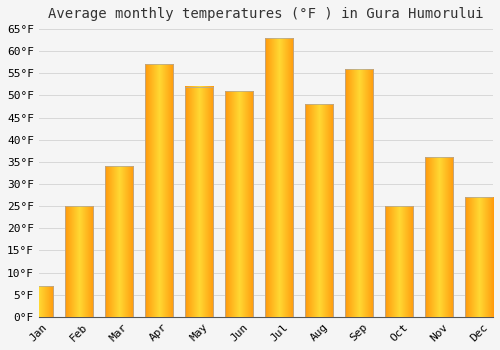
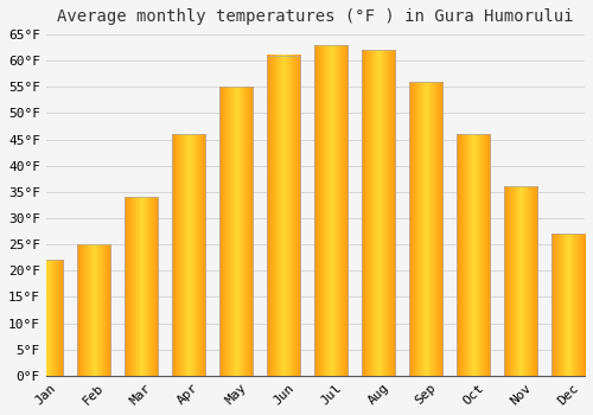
Jan: 7°F -> 22°F
Apr: 57°F -> 46°F
May: 52°F -> 55°F
Jun: 51°F -> 61°F
Aug: 48°F -> 62°F
Oct: 25°F -> 46°F
